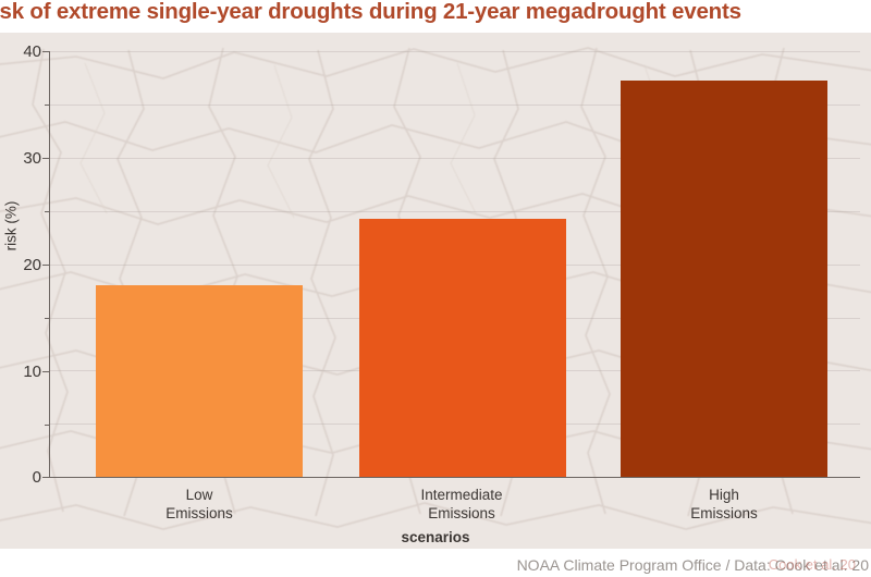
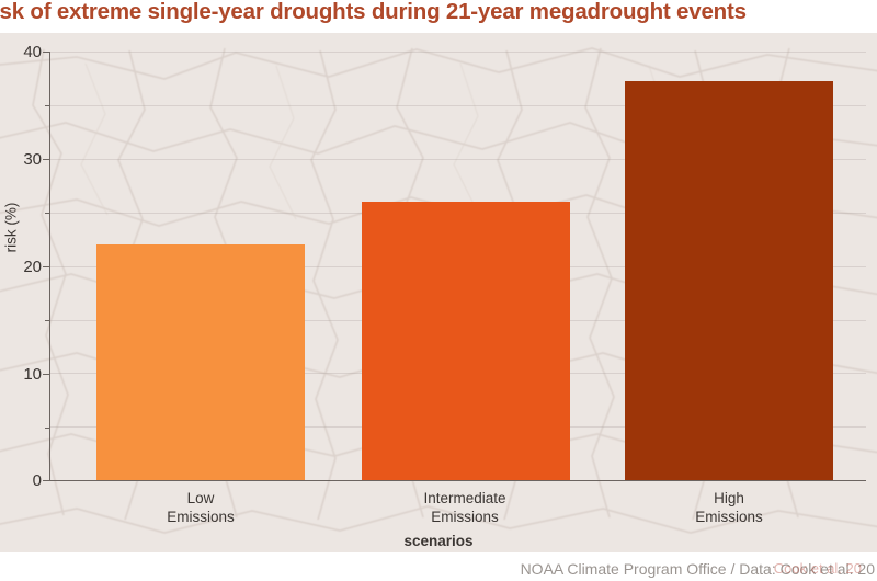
Low Emissions: 18 -> 22
Intermediate Emissions: 24 -> 26
